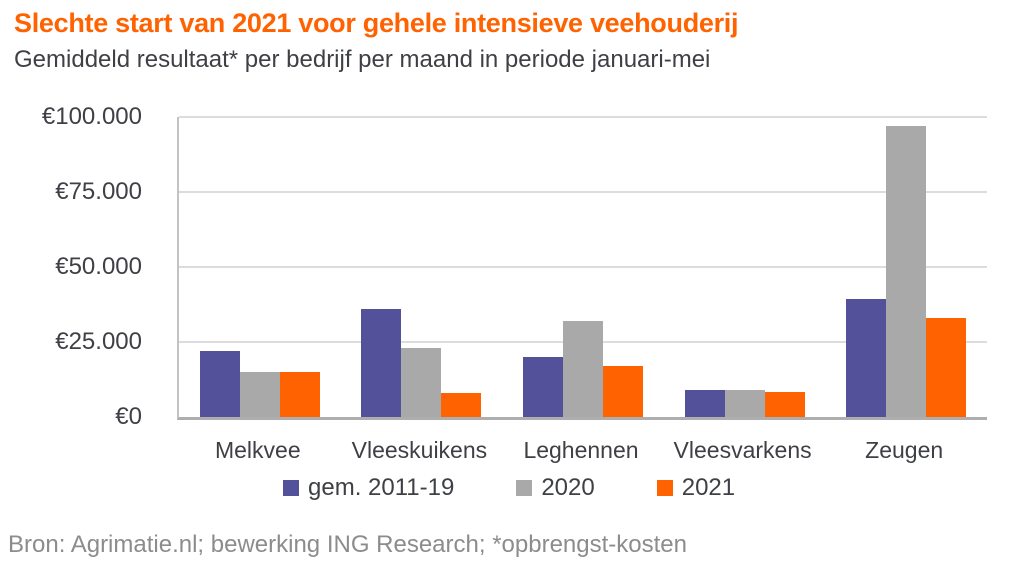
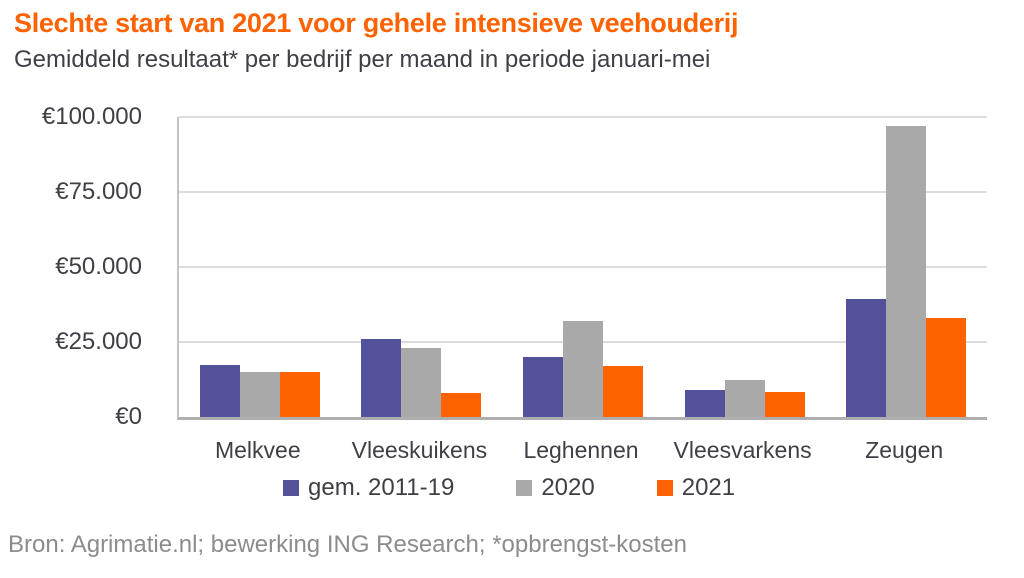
gem. 2011-19/Melkvee: €22000 -> €18000
gem. 2011-19/Vleeskuikens: €36000 -> €26000
2020/Vleesvarkens: €9000 -> €12000
